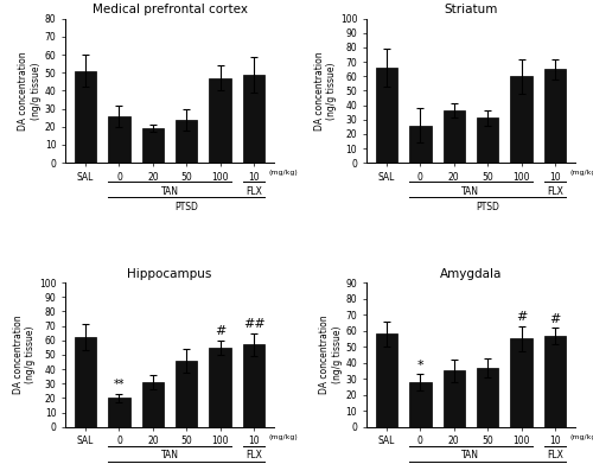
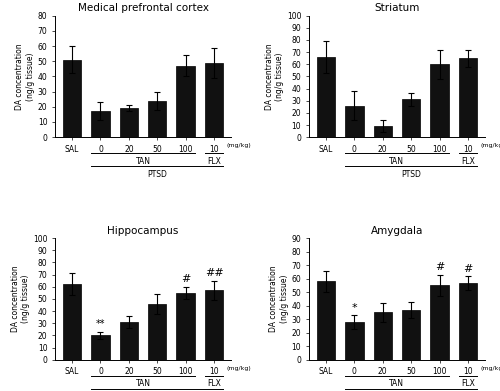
Medical prefrontal cortex/0: 26 -> 17
Striatum/20: 36 -> 9
